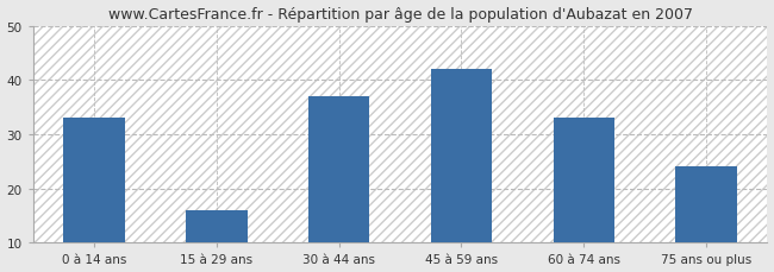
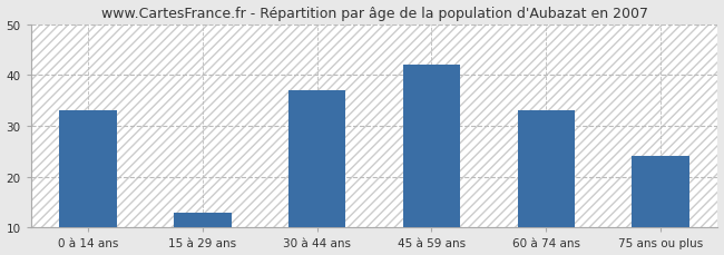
15 à 29 ans: 16 -> 13
